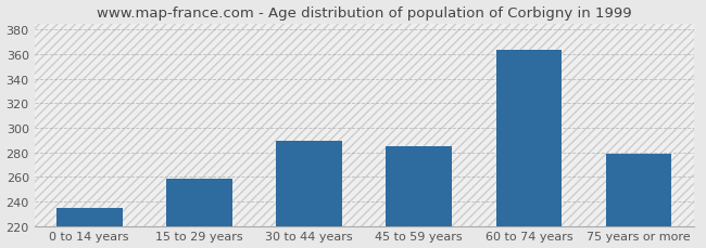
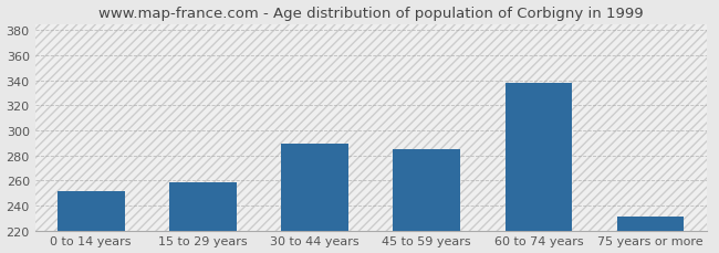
0 to 14 years: 235 -> 251
60 to 74 years: 363 -> 338
75 years or more: 279 -> 231
